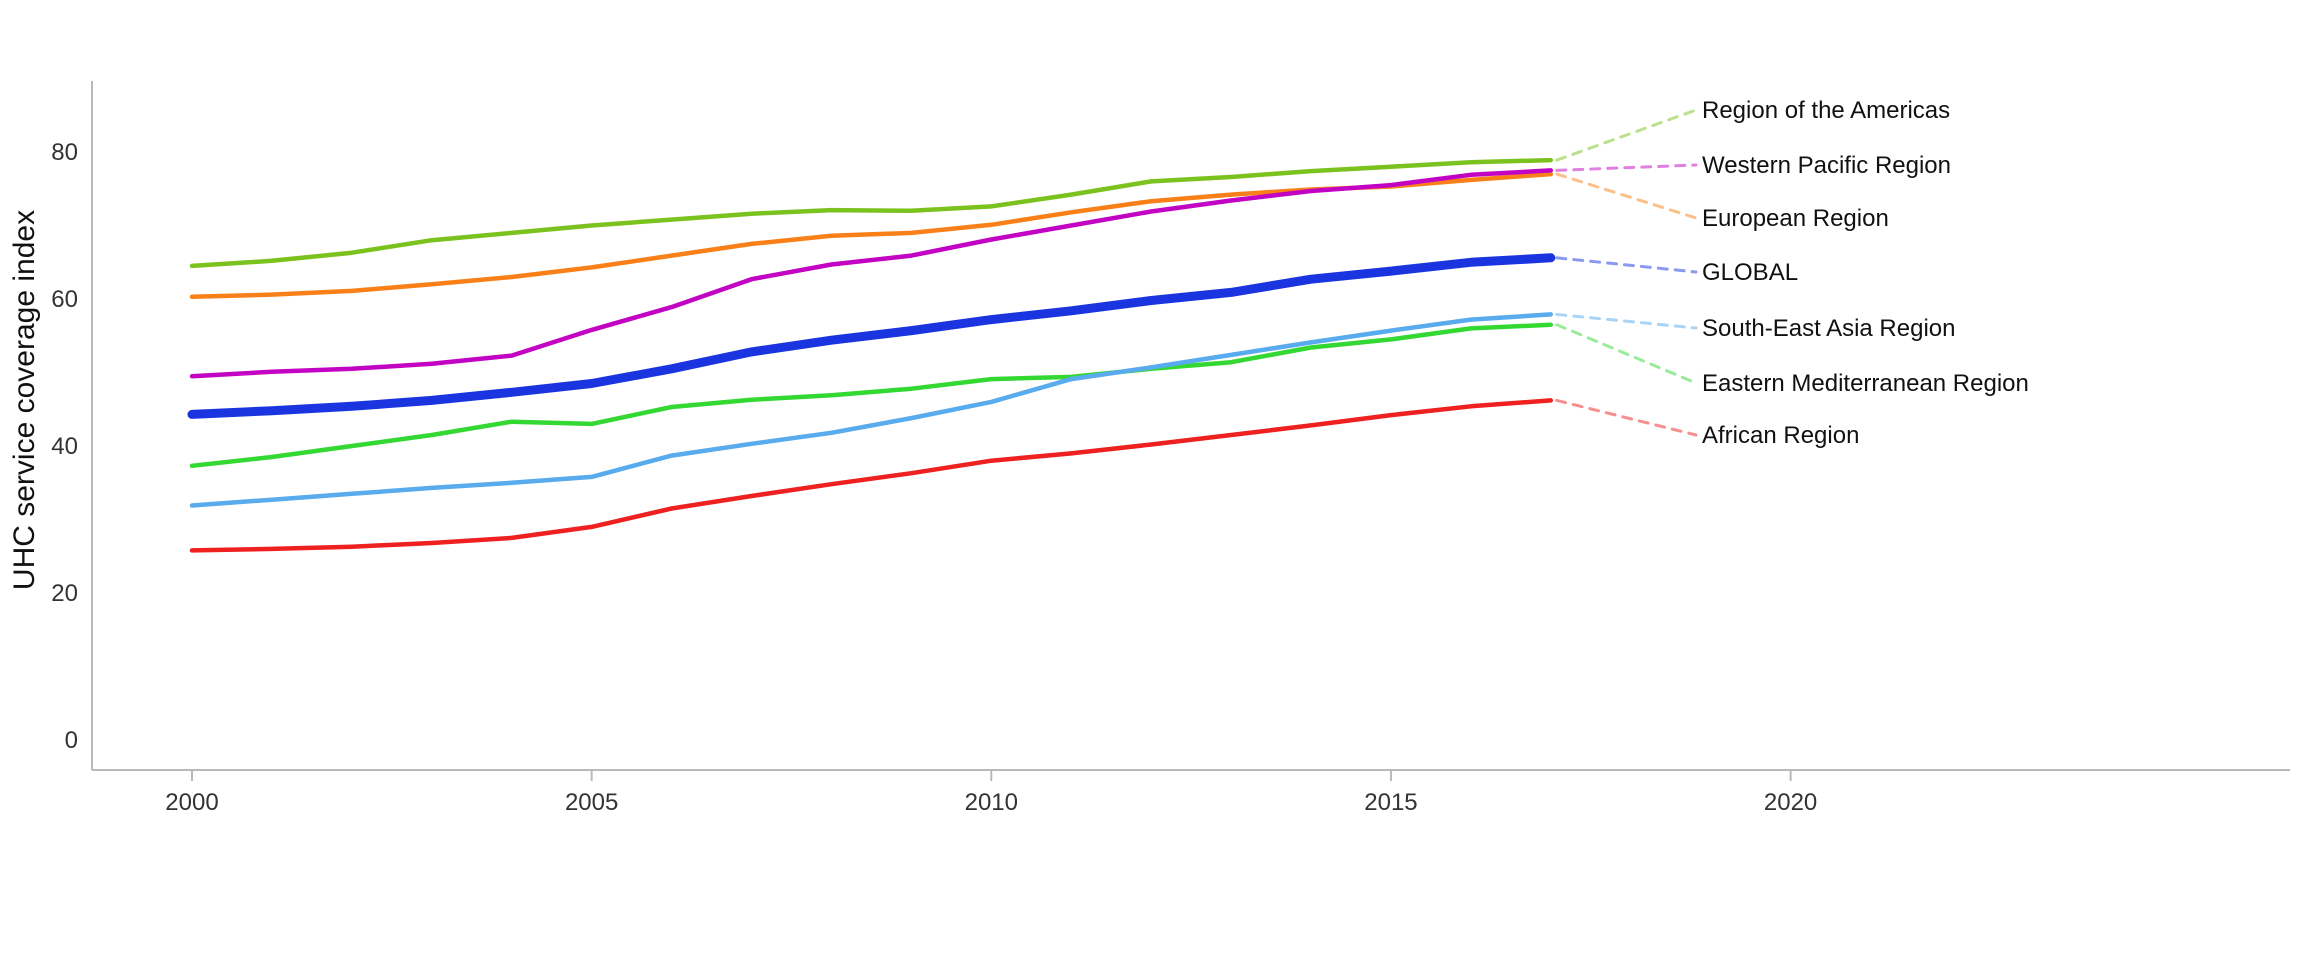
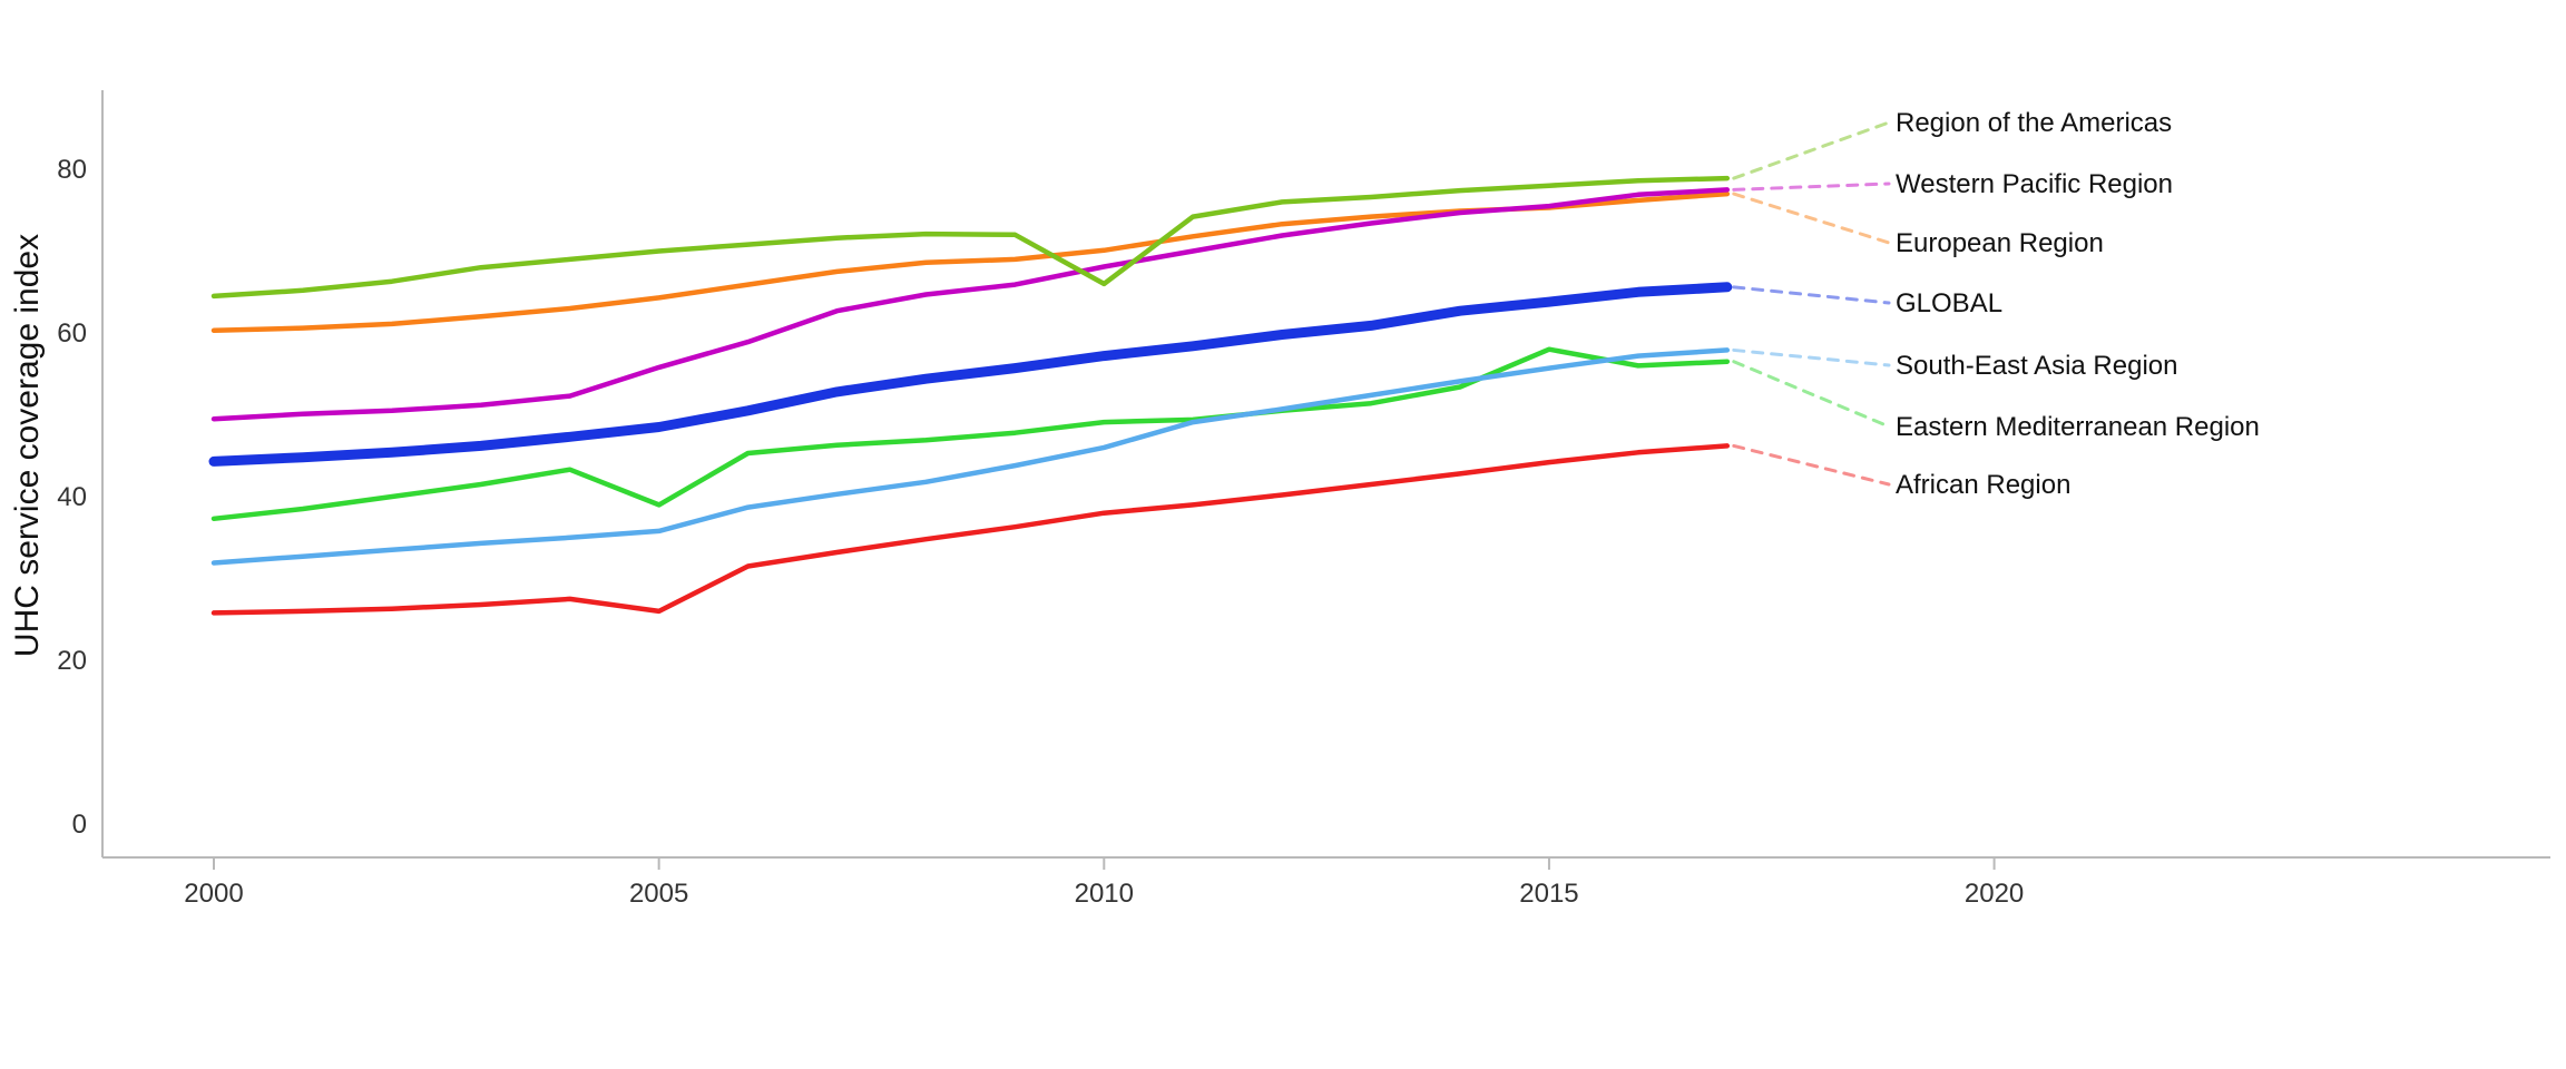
Eastern Mediterranean Region/2005: 43 -> 39
African Region/2005: 29 -> 26
Region of the Americas/2010: 73 -> 66
Eastern Mediterranean Region/2015: 54 -> 58
